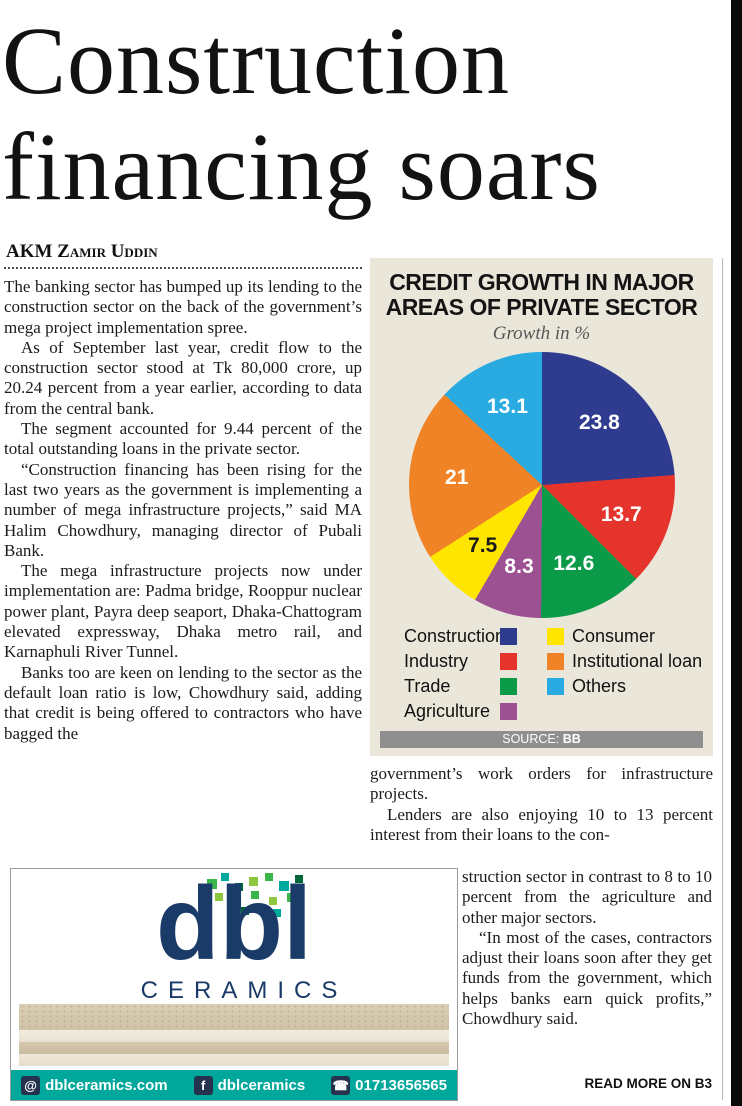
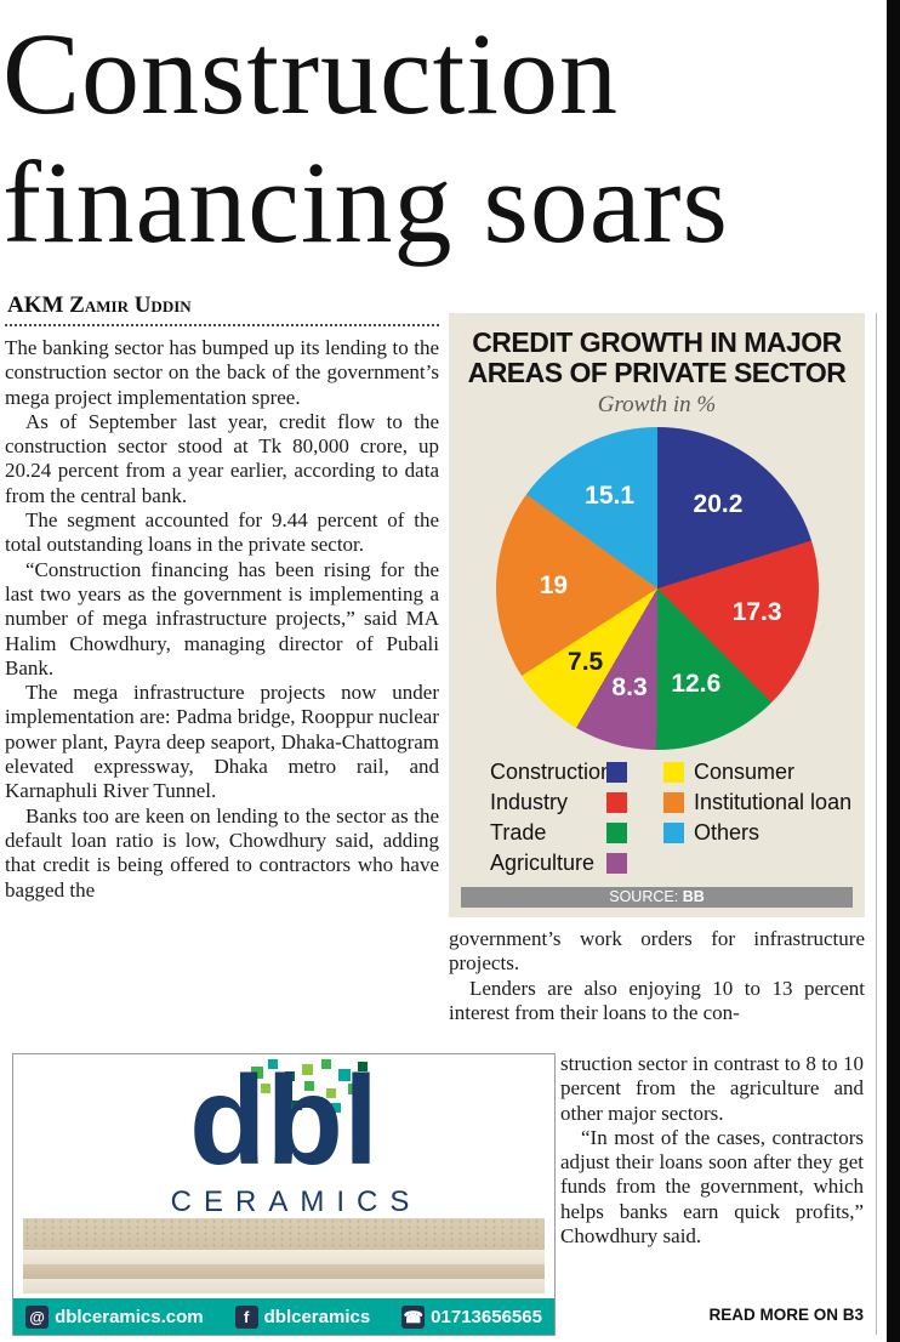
Construction: 23.8 -> 20.2
Industry: 13.7 -> 17.3
Institutional loan: 21 -> 19
Others: 13.1 -> 15.1
